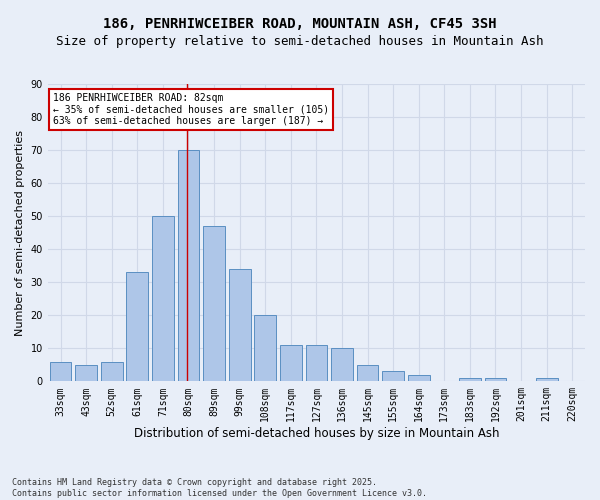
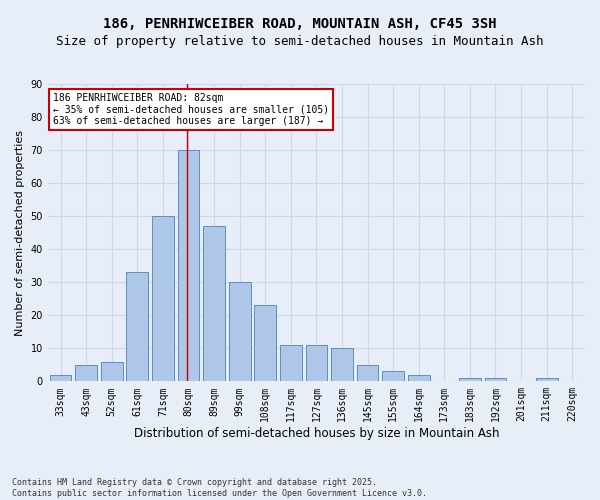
33sqm: 6 -> 2
99sqm: 34 -> 30
108sqm: 20 -> 23
